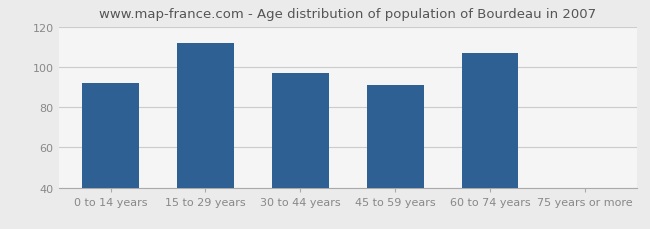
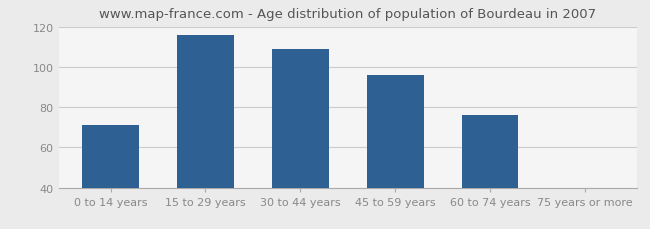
0 to 14 years: 92 -> 71
15 to 29 years: 112 -> 116
30 to 44 years: 97 -> 109
45 to 59 years: 91 -> 96
60 to 74 years: 107 -> 76
